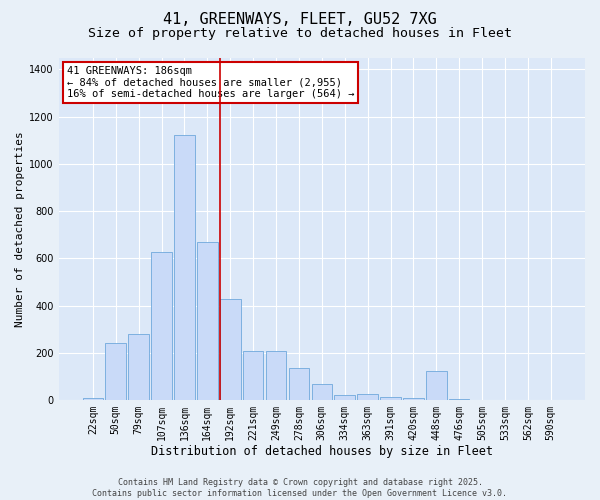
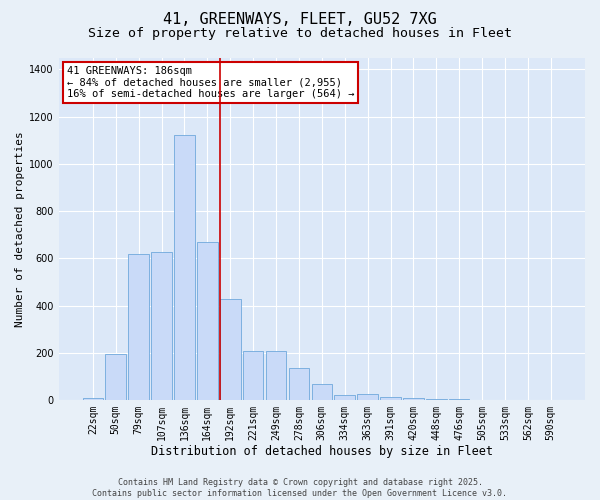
50sqm: 240 -> 195
79sqm: 280 -> 620
448sqm: 125 -> 7
